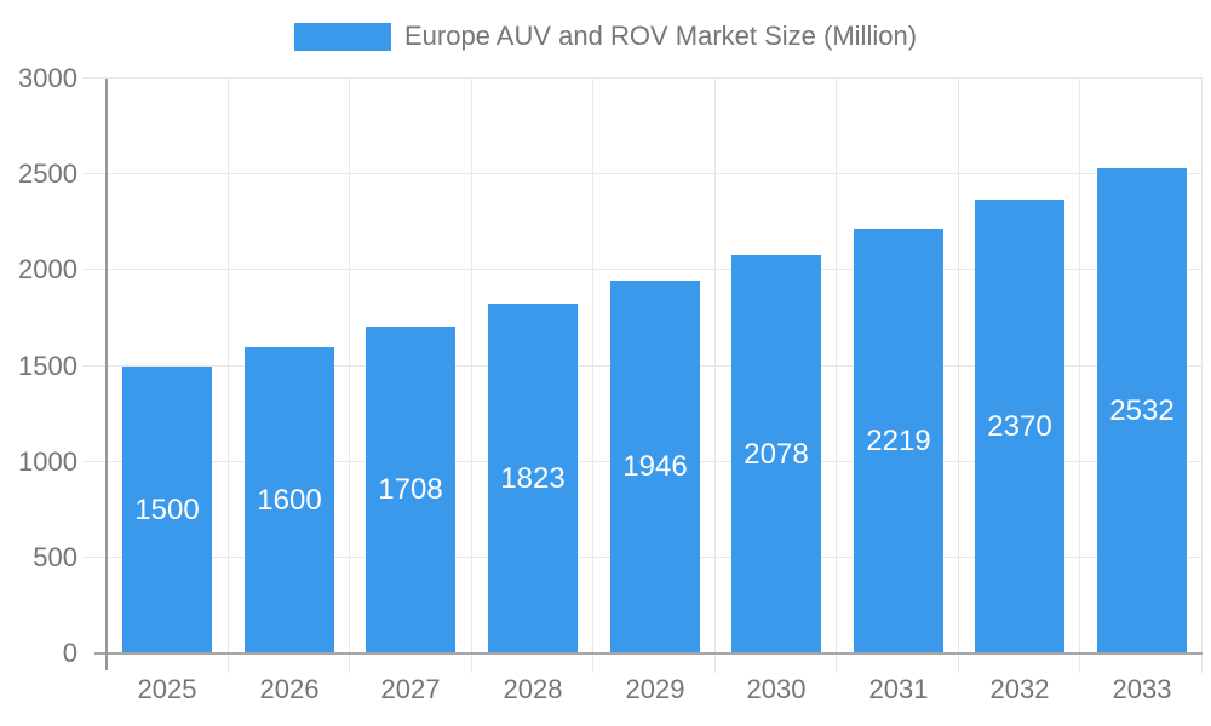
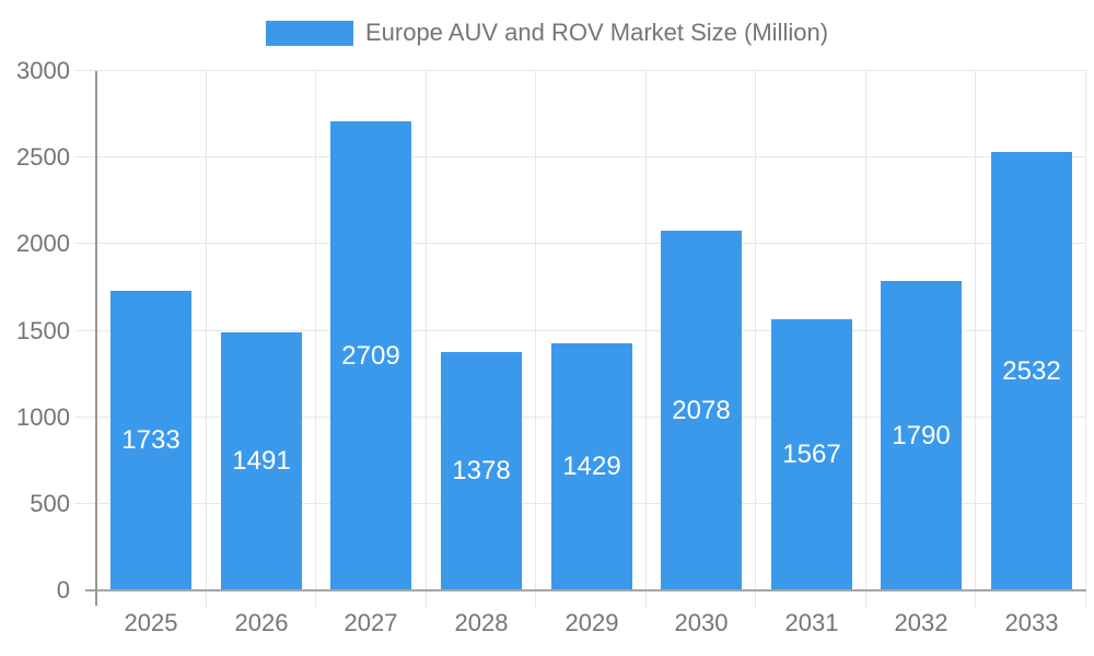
2025: 1500 -> 1733
2026: 1600 -> 1491
2027: 1708 -> 2709
2028: 1823 -> 1378
2029: 1946 -> 1429
2031: 2219 -> 1567
2032: 2370 -> 1790
